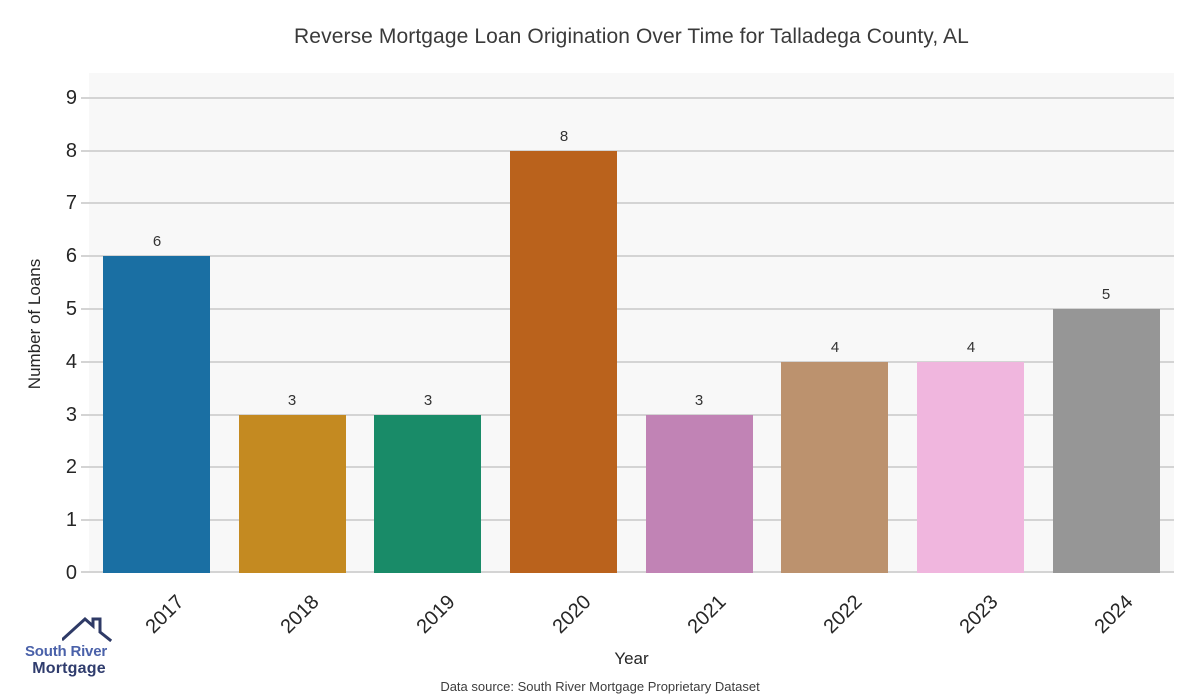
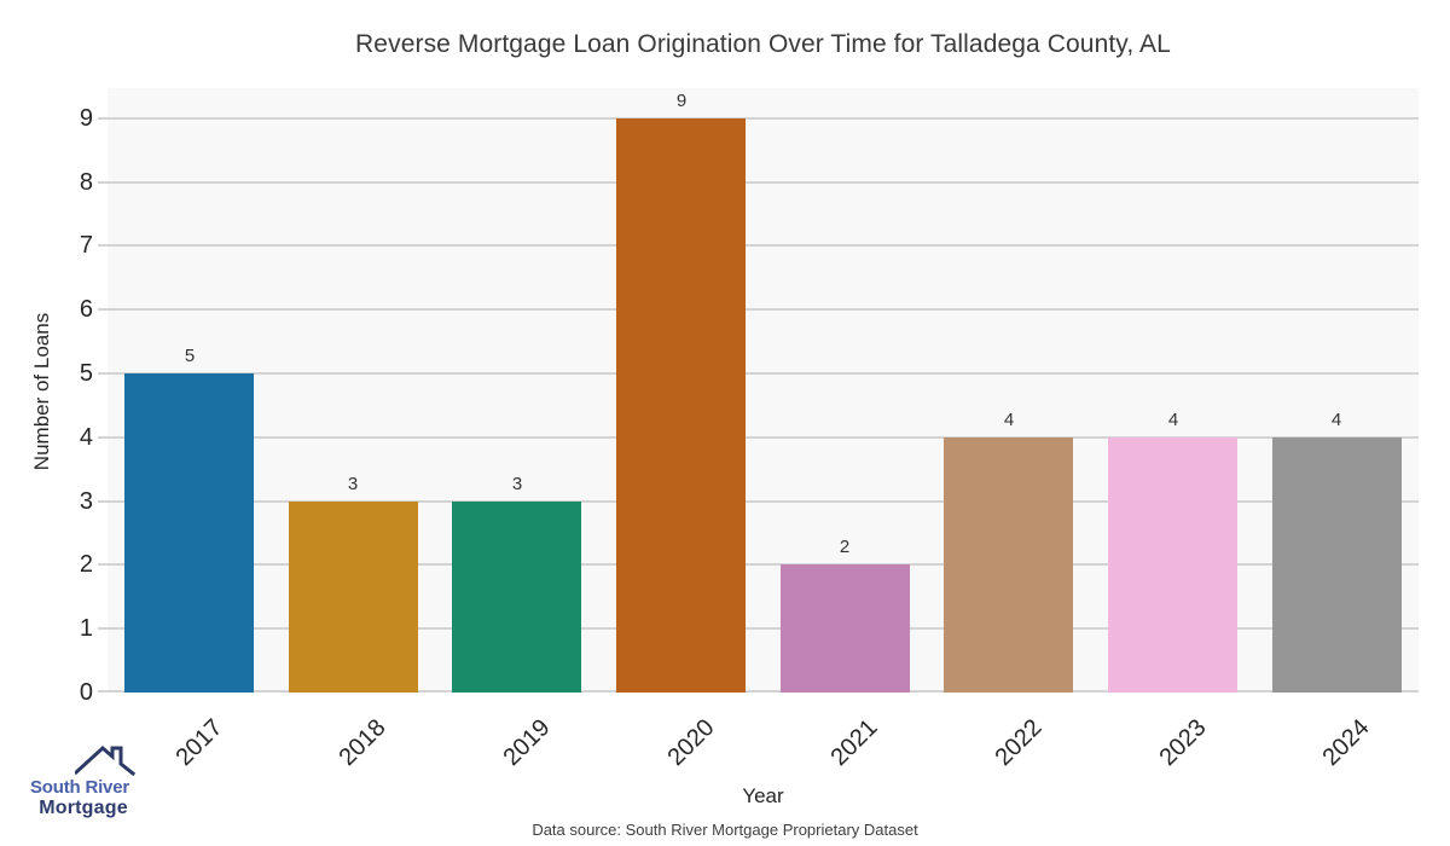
2017: 6 -> 5
2020: 8 -> 9
2021: 3 -> 2
2024: 5 -> 4
